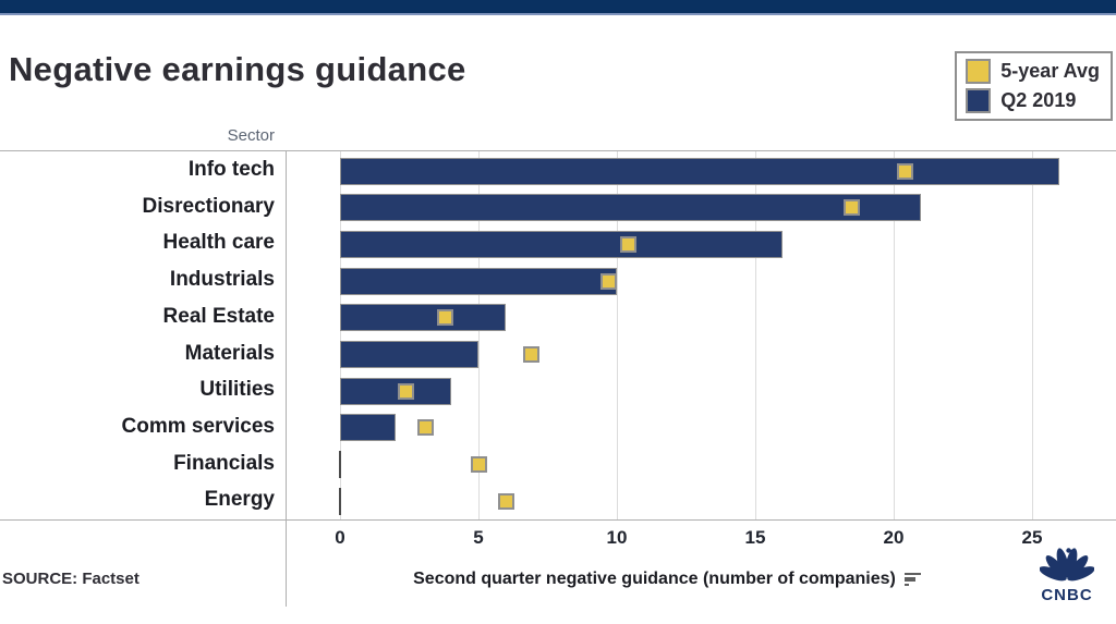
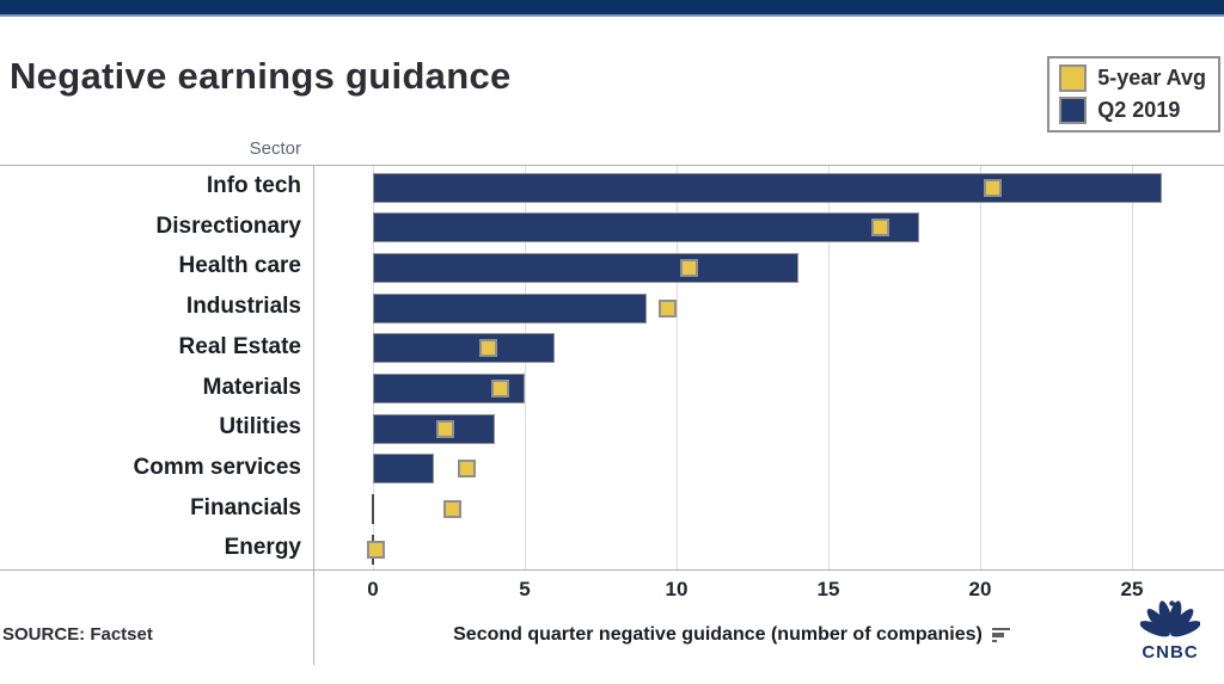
Q2 2019/Disrectionary: 21 -> 18
5-year Avg/Disrectionary: 18.5 -> 16.7
Q2 2019/Health care: 16 -> 14
Q2 2019/Industrials: 10 -> 9
5-year Avg/Materials: 6.9 -> 4.2
5-year Avg/Financials: 5.0 -> 2.6
5-year Avg/Energy: 6.0 -> 0.1
